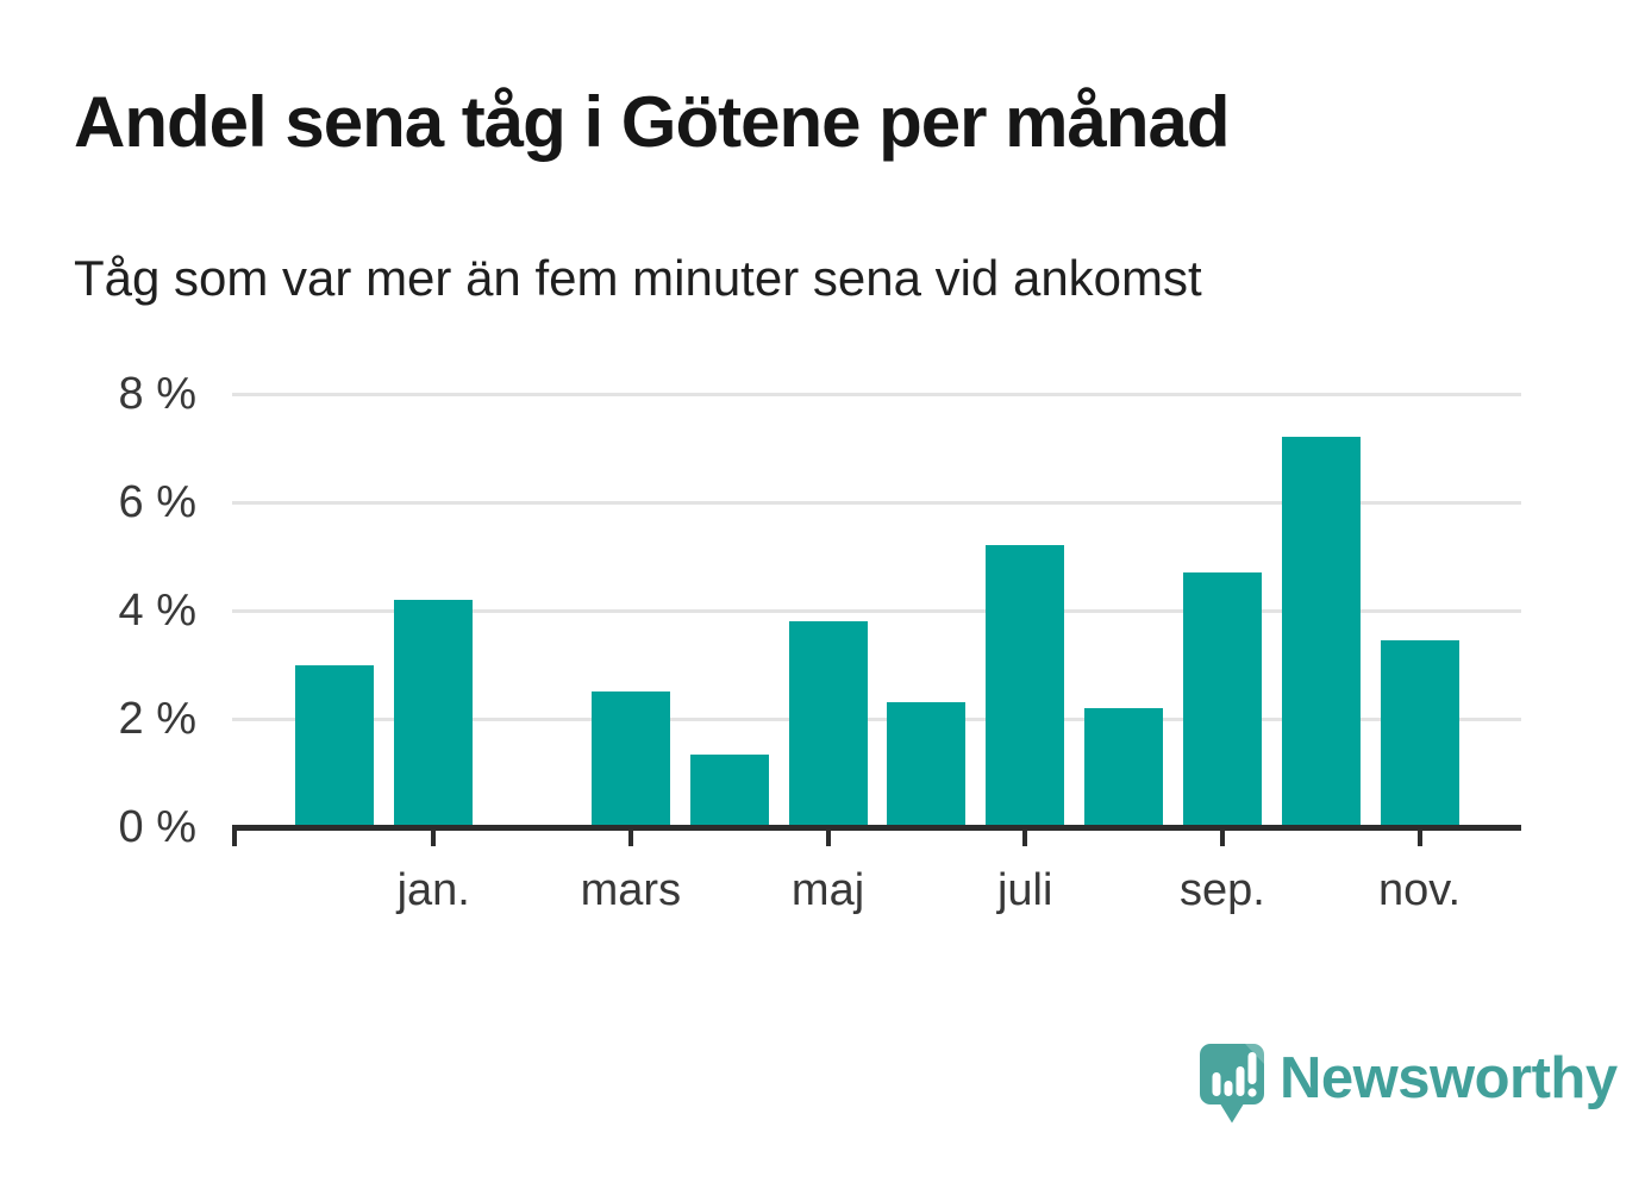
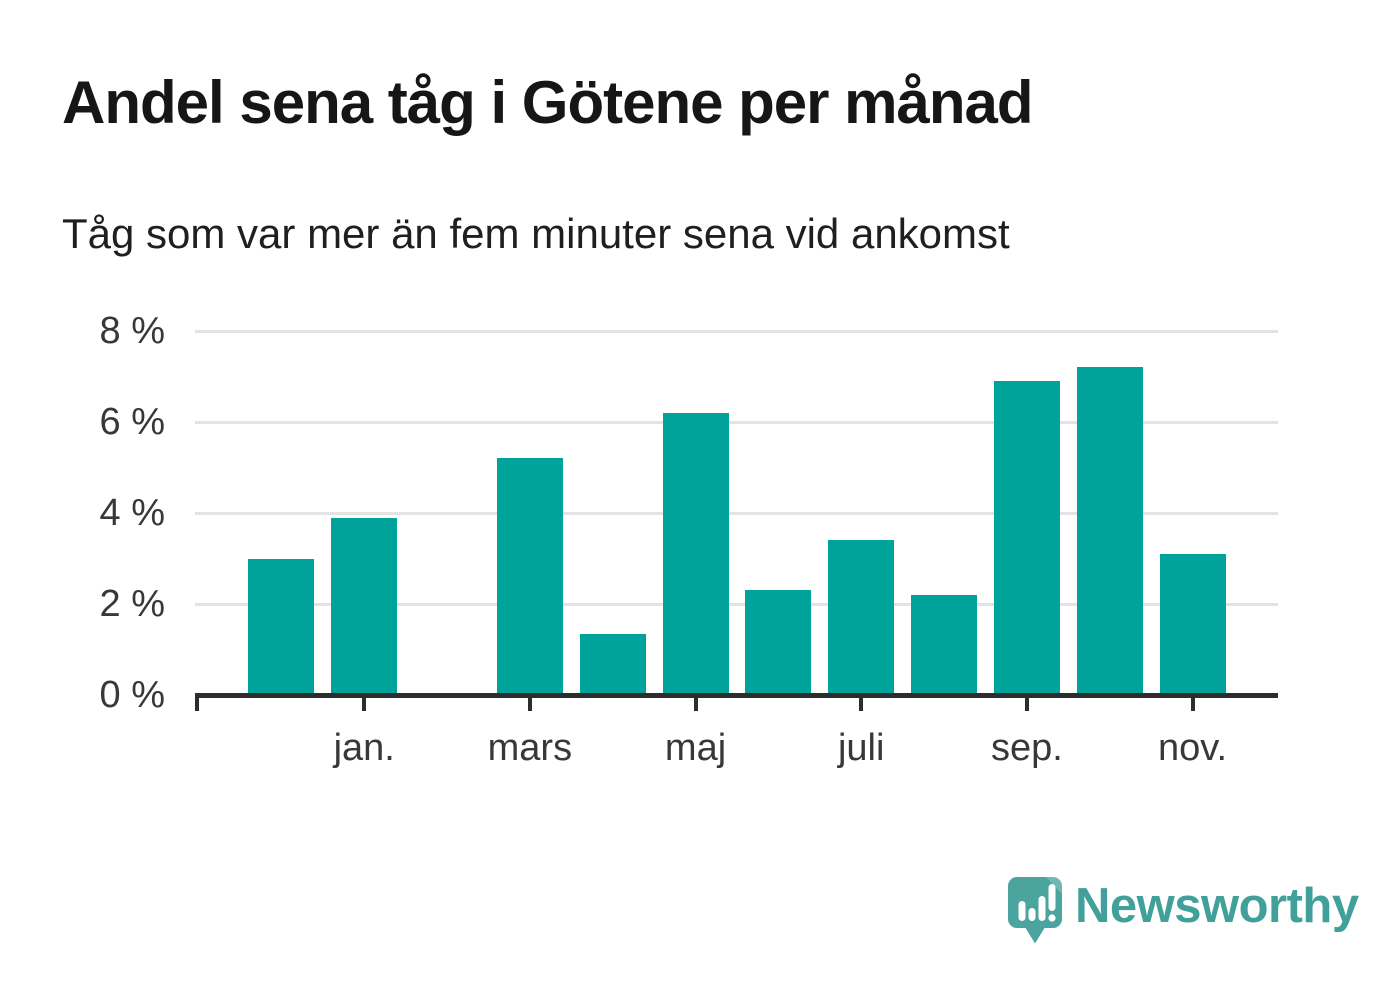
jan.: 4.2% -> 3.9%
mars: 2.5% -> 5.2%
maj: 3.8% -> 6.2%
juli: 5.2% -> 3.4%
sep.: 4.7% -> 6.9%
nov.: 3.5% -> 3.1%
